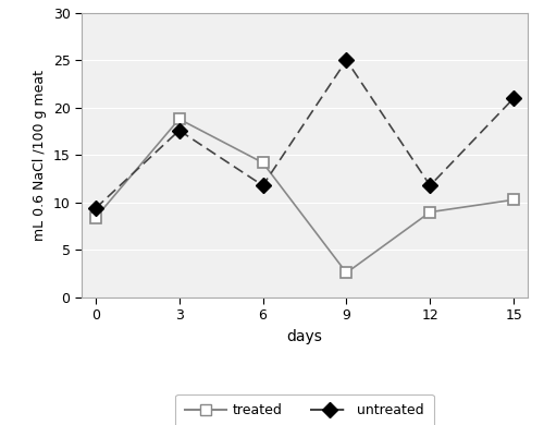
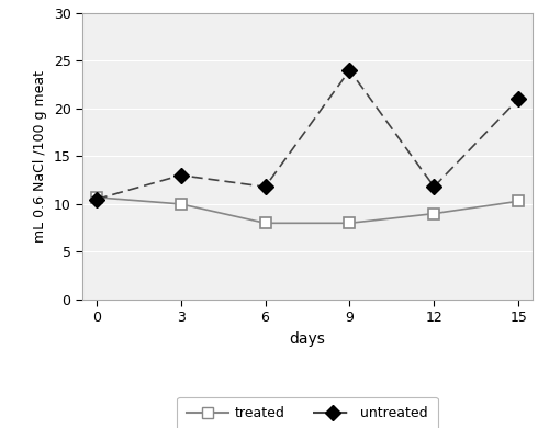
treated/0: 8.4 -> 10.7
untreated/0: 9.4 -> 10.5
treated/3: 18.8 -> 10.0
untreated/3: 17.6 -> 13.0
treated/6: 14.2 -> 8.0
treated/9: 2.6 -> 8.0
untreated/9: 25.0 -> 24.0
